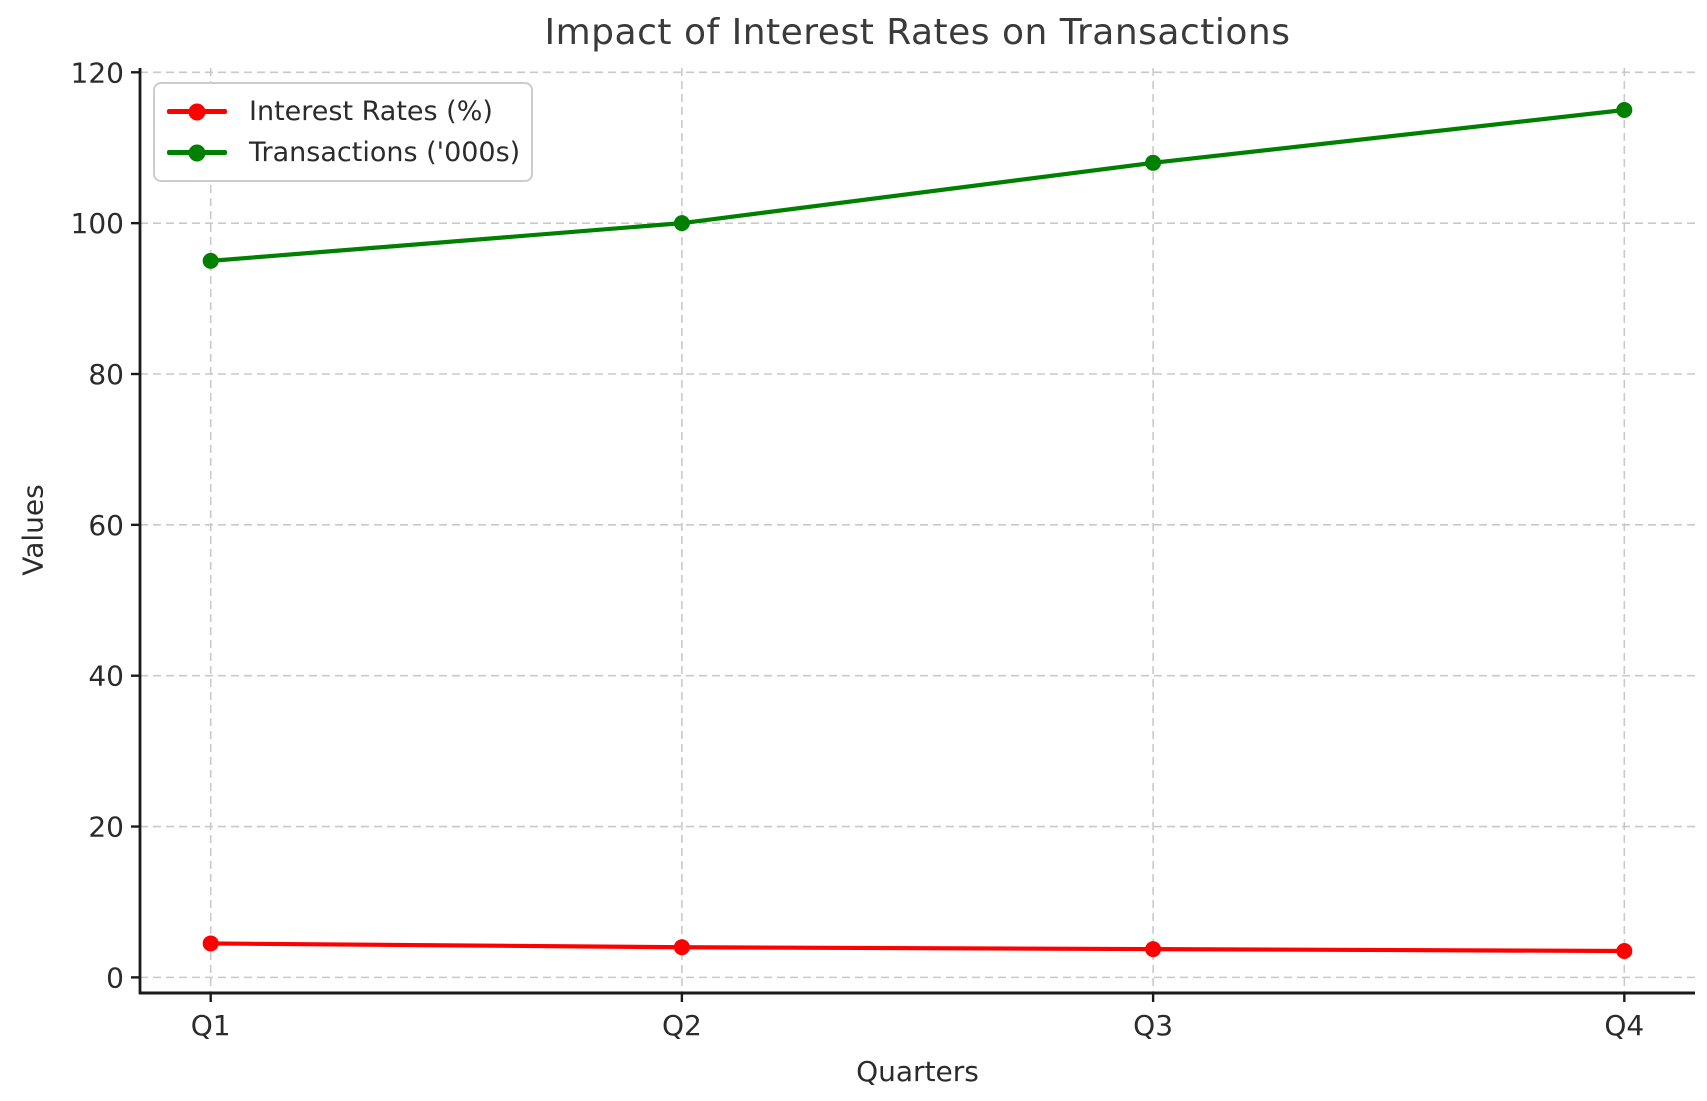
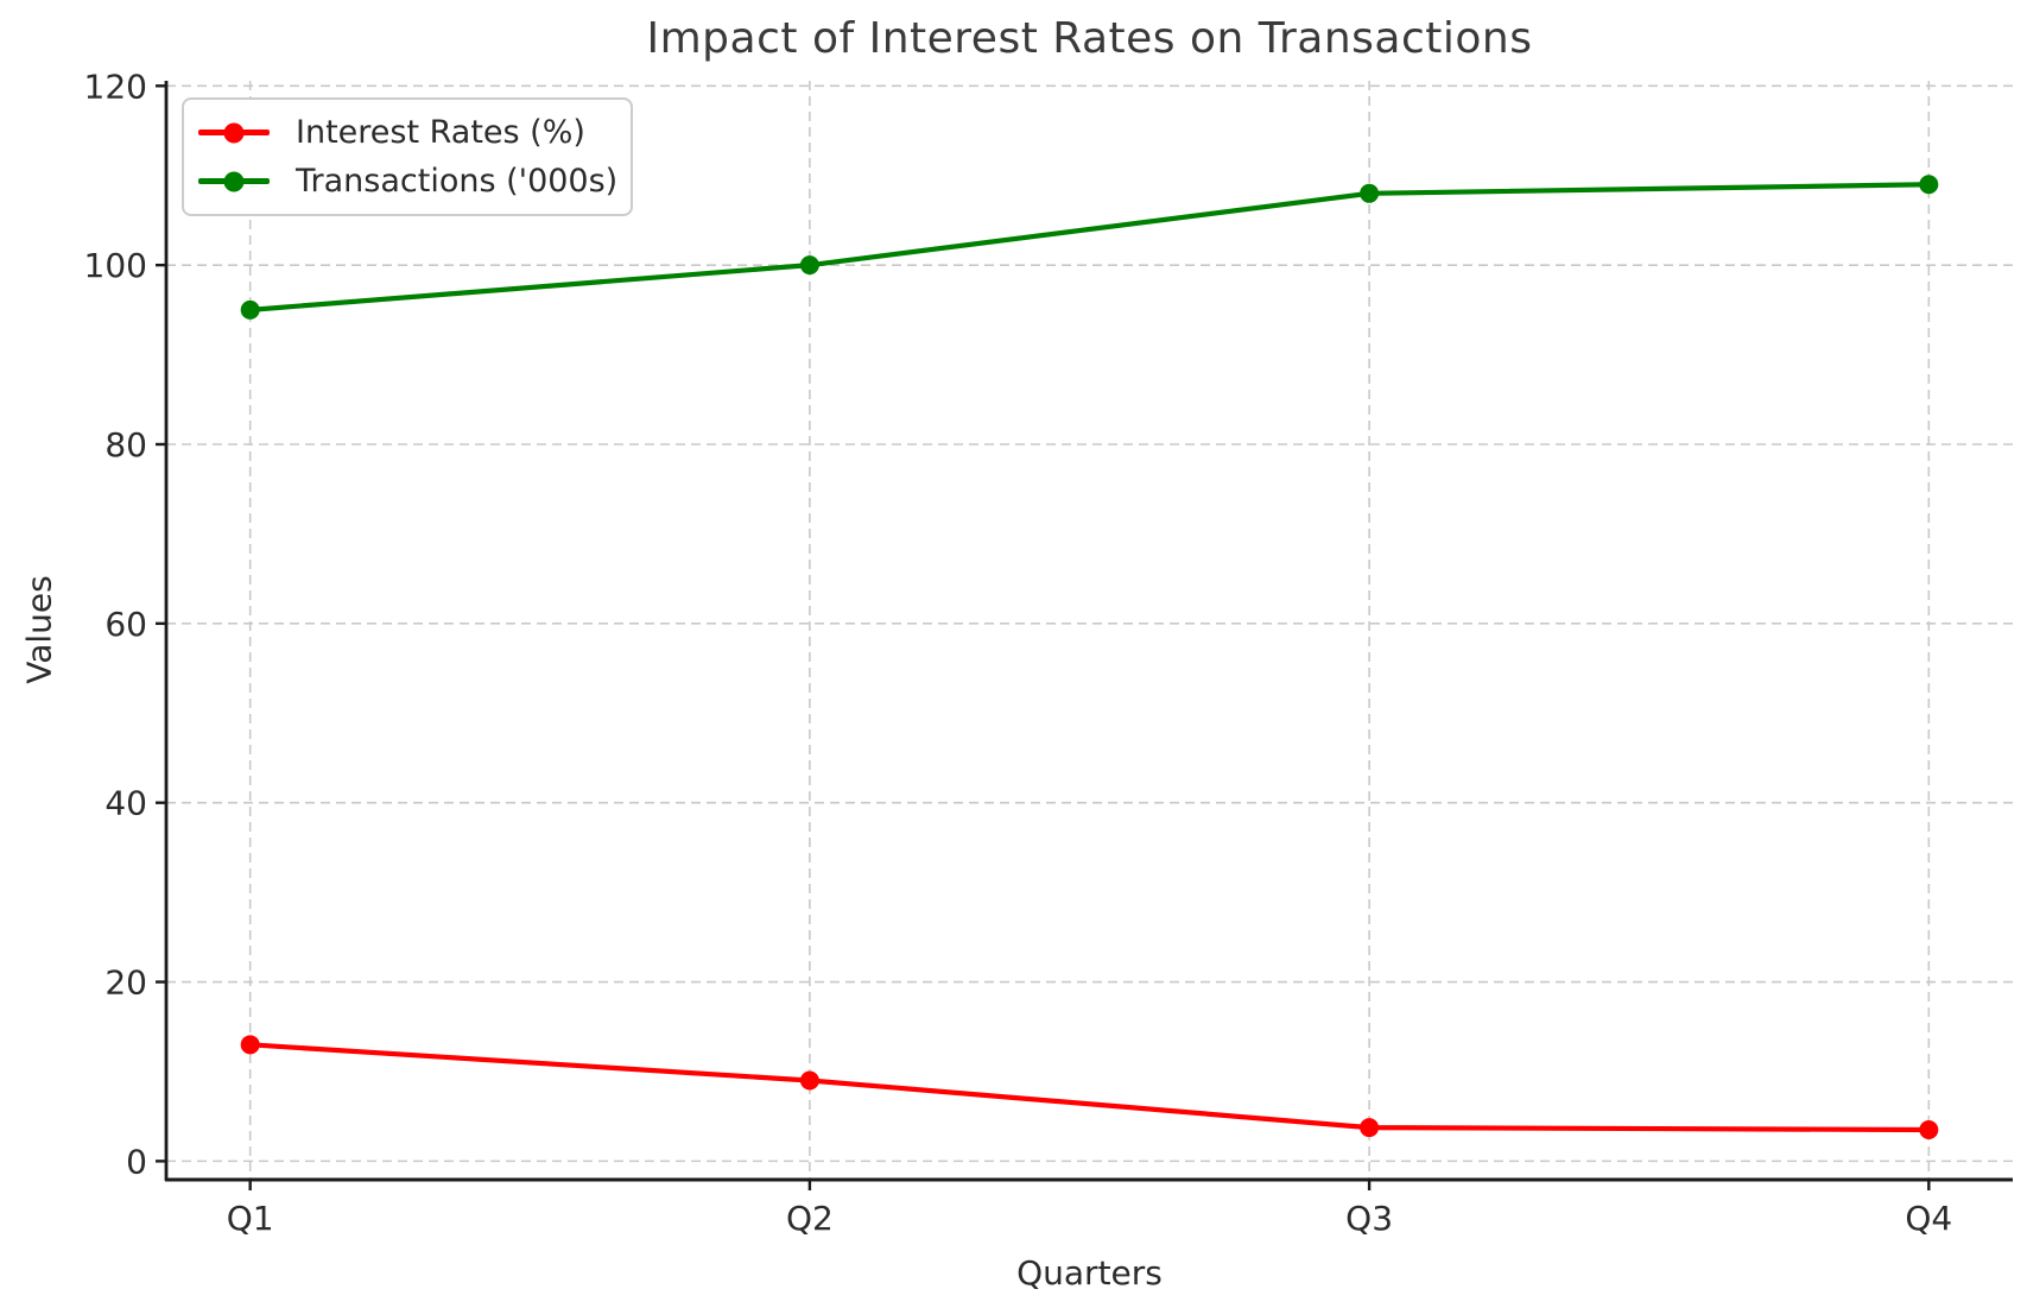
Interest Rates (%)/Q1: 4 -> 13
Interest Rates (%)/Q2: 4 -> 9
Transactions ('000s)/Q4: 115 -> 109
